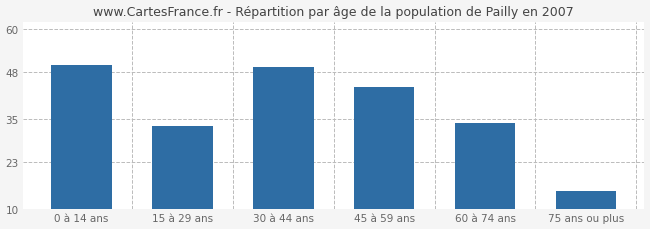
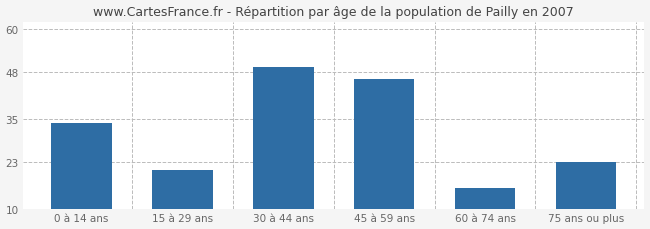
0 à 14 ans: 50.0 -> 34.0
15 à 29 ans: 33.0 -> 21.0
45 à 59 ans: 44.0 -> 46.0
60 à 74 ans: 34.0 -> 16.0
75 ans ou plus: 15.0 -> 23.0
